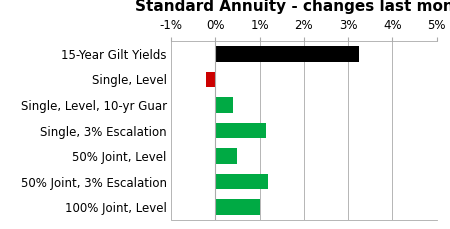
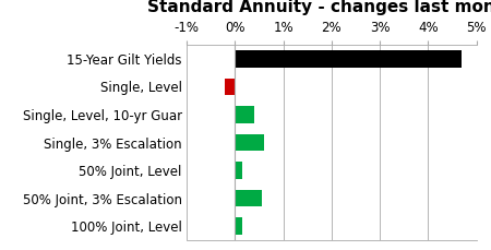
15-Year Gilt Yields: 3.25% -> 4.70%
Single, 3% Escalation: 1.15% -> 0.60%
50% Joint, Level: 0.50% -> 0.15%
50% Joint, 3% Escalation: 1.20% -> 0.55%
100% Joint, Level: 1.00% -> 0.15%
